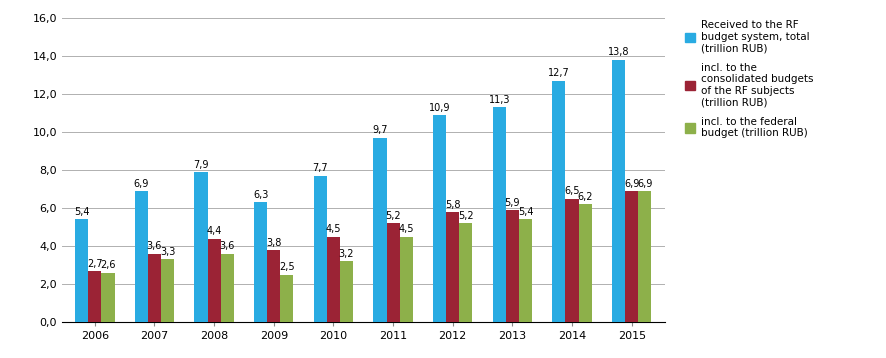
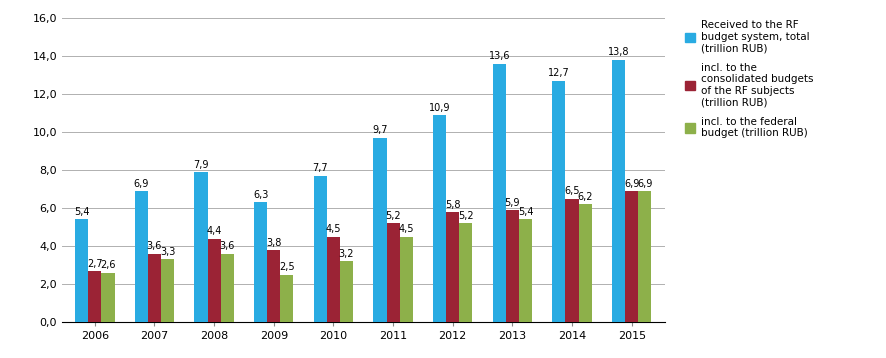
Received to the RF budget system, total (trillion RUB)/2013: 11,3 -> 13,6
